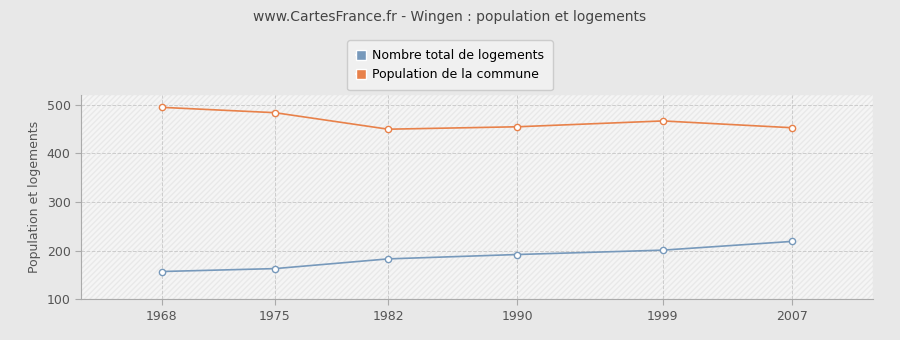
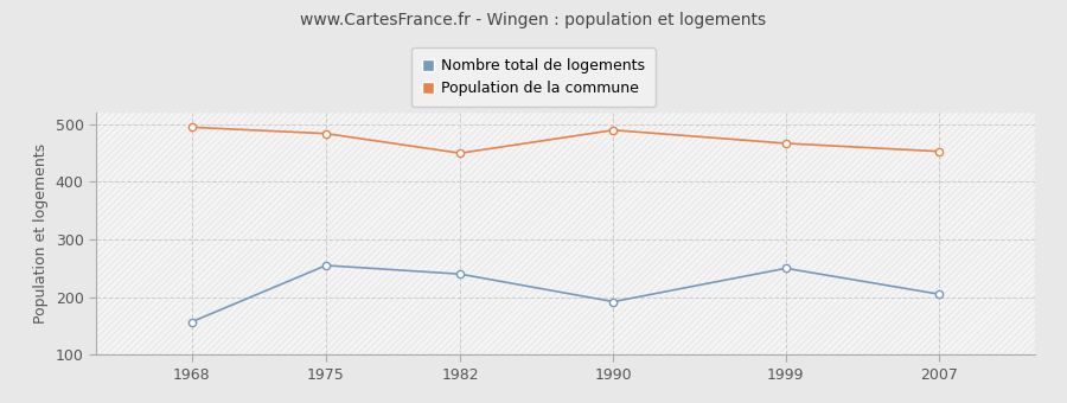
Nombre total de logements/1975: 163 -> 255
Nombre total de logements/1982: 183 -> 240
Population de la commune/1990: 455 -> 490
Nombre total de logements/1999: 201 -> 250
Nombre total de logements/2007: 219 -> 205
